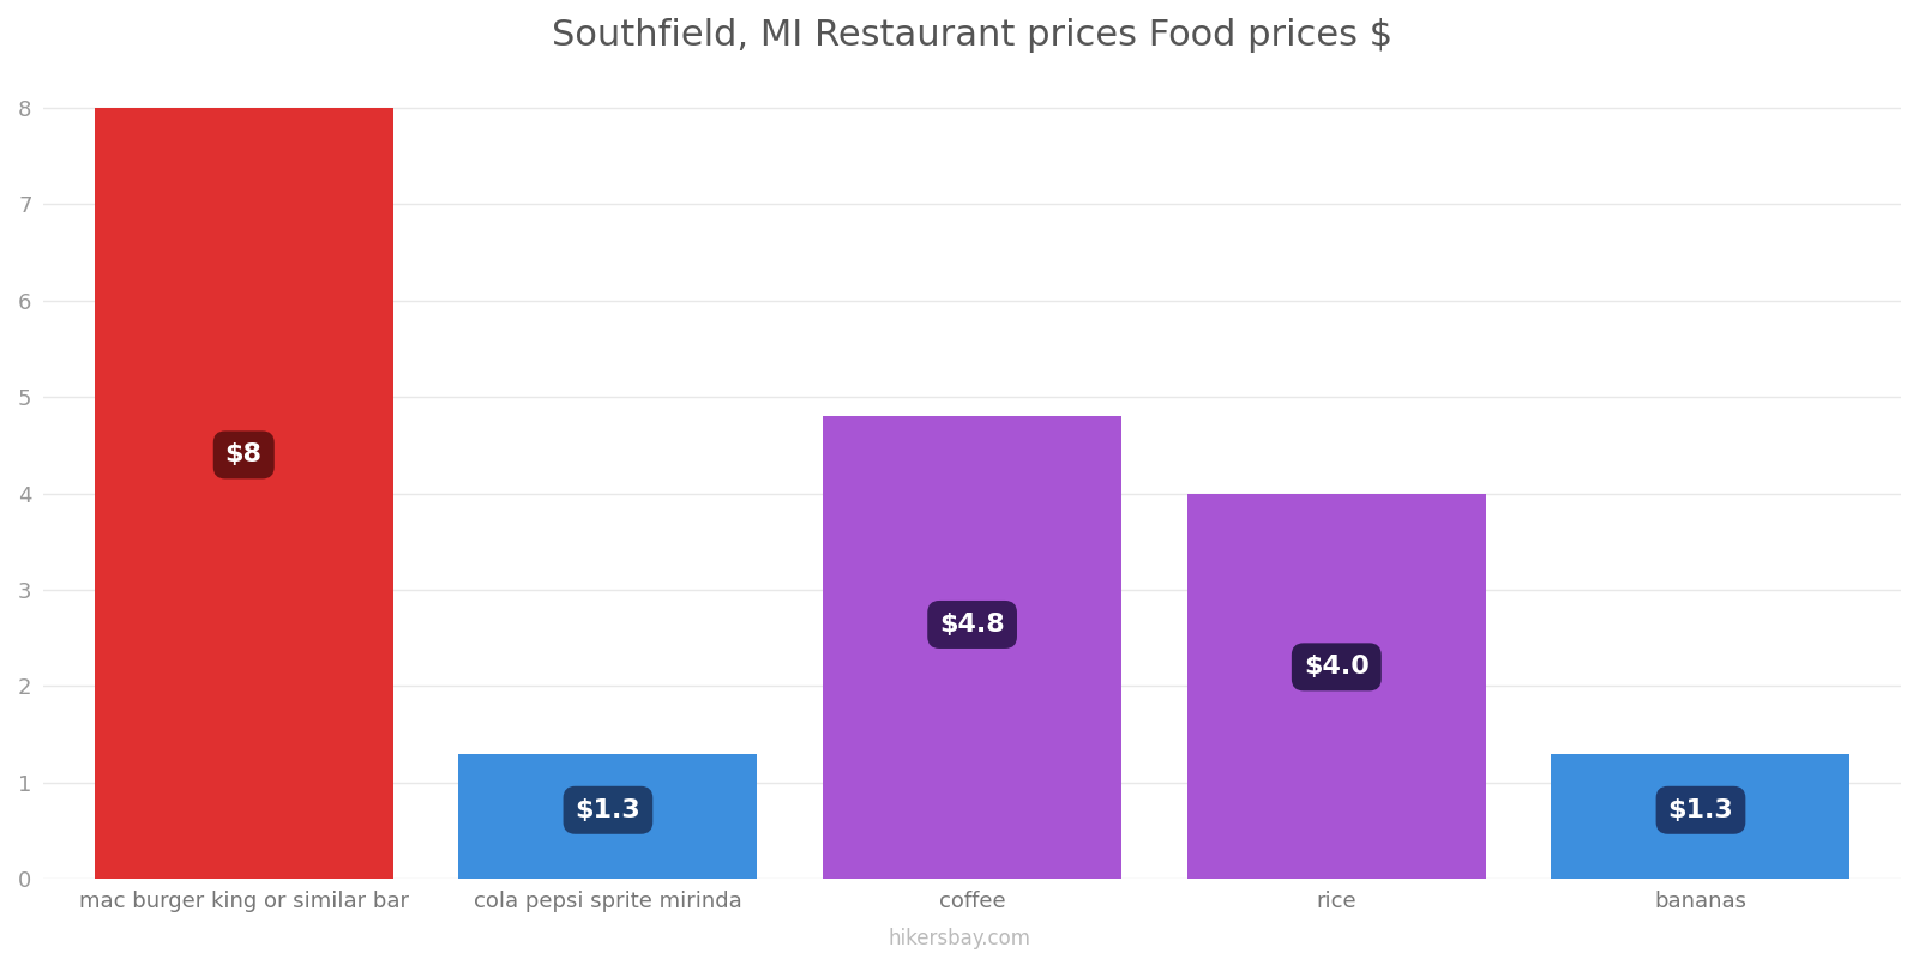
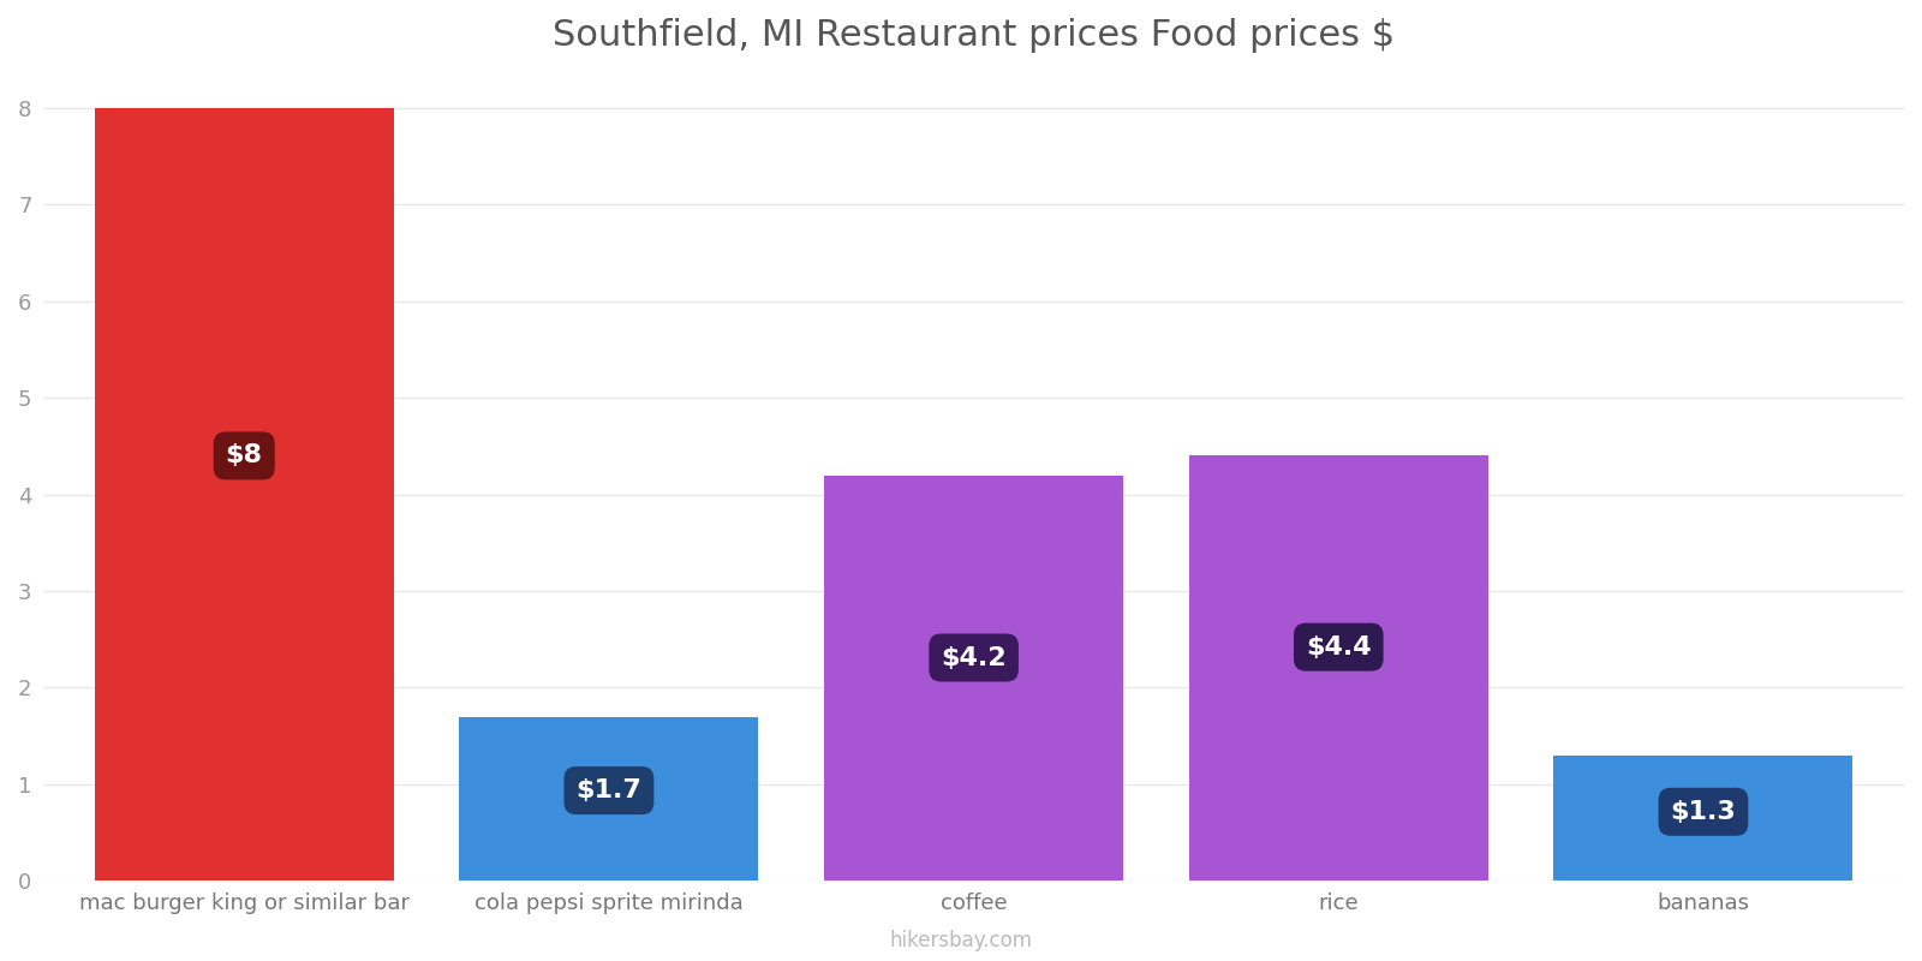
cola pepsi sprite mirinda: $1.3 -> $1.7
coffee: $4.8 -> $4.2
rice: $4.0 -> $4.4
